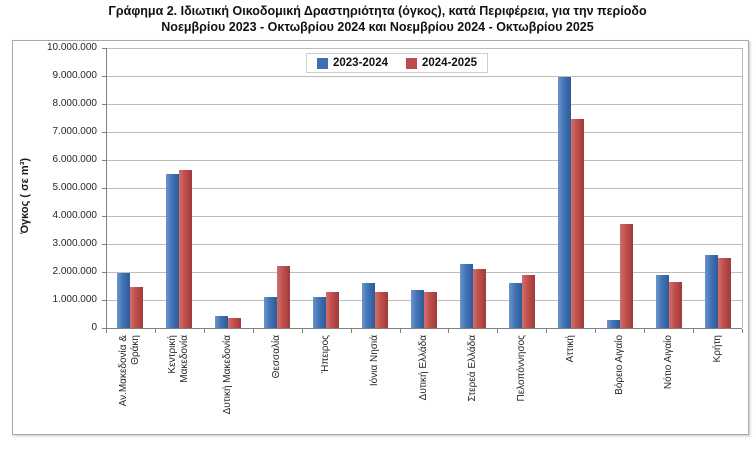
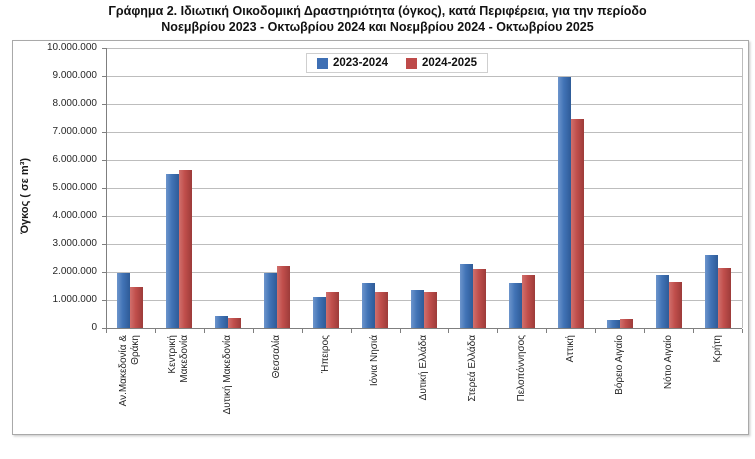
2023-2024/Θεσσαλία: 1100000 -> 2000000
2024-2025/Βόρειο Αιγαίο: 3700000 -> 300000
2024-2025/Κρήτη: 2500000 -> 2200000
